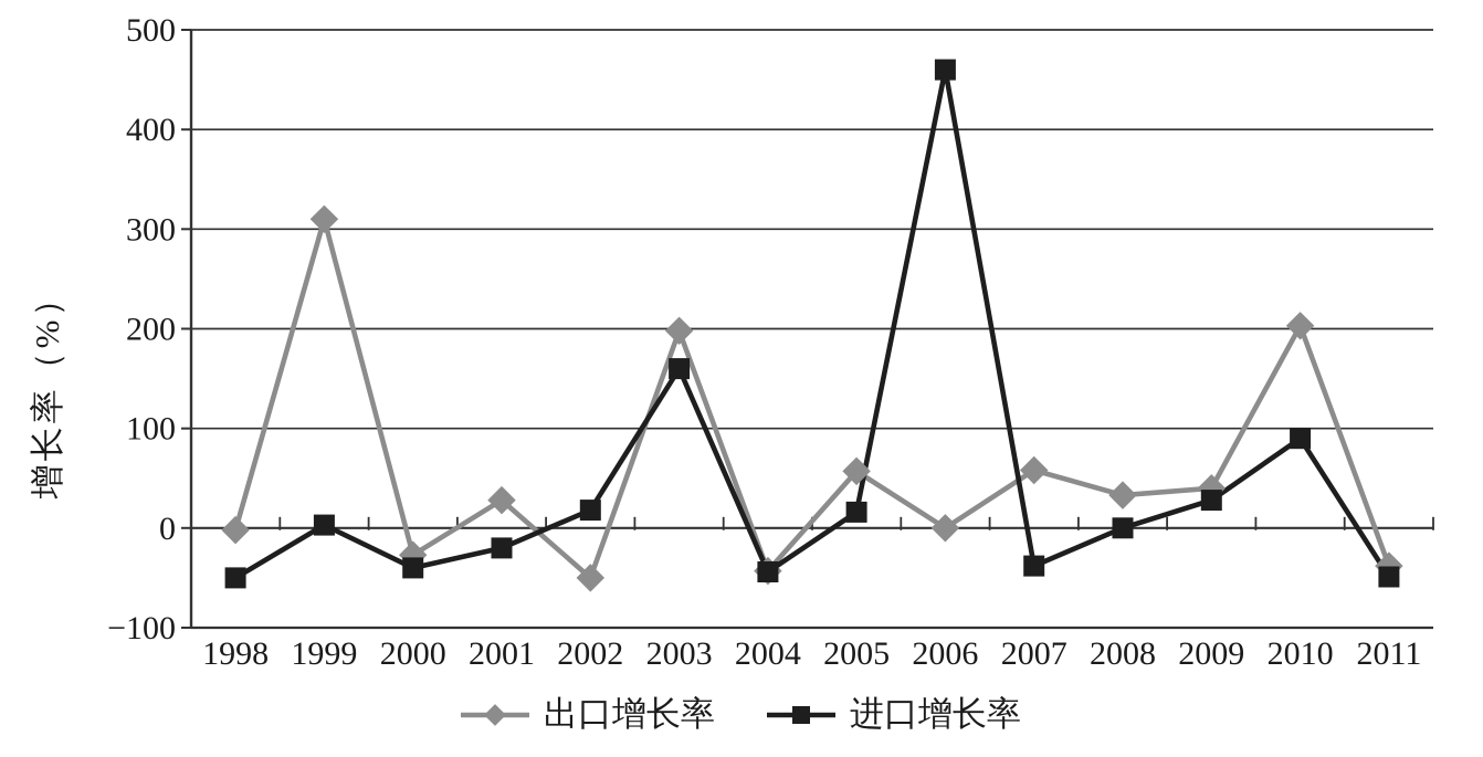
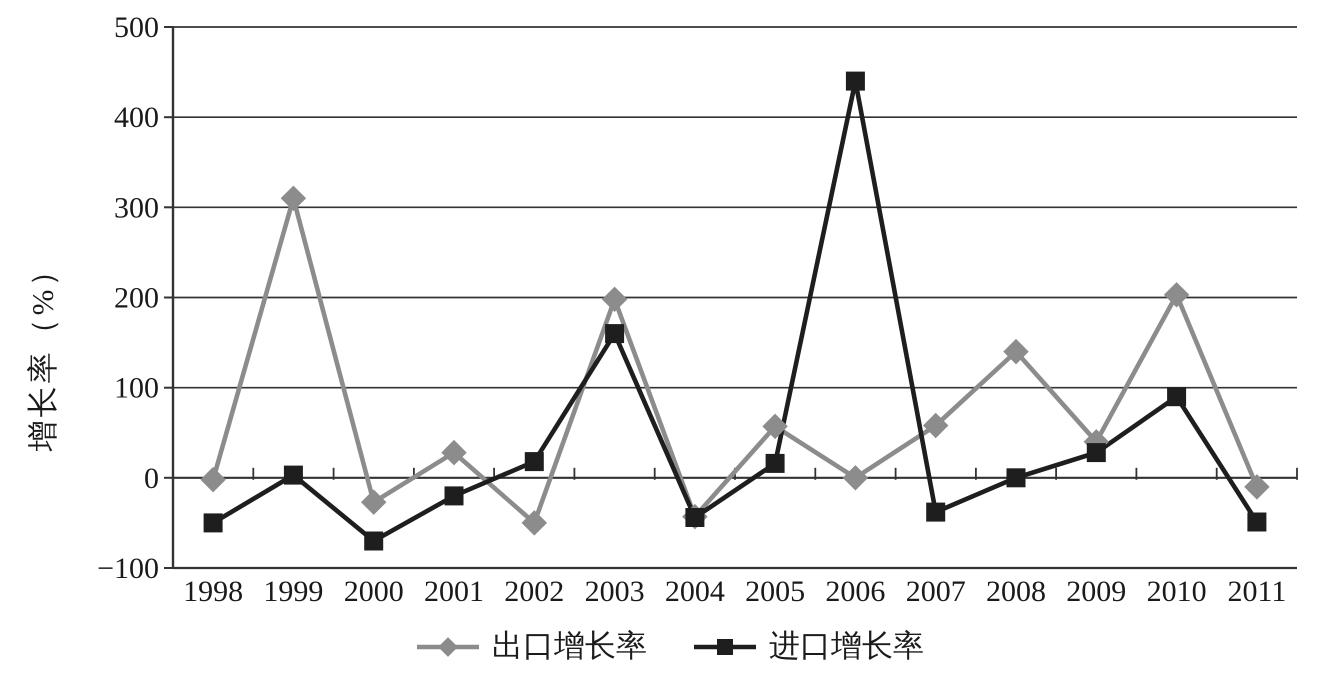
进口增长率/2000: -40 -> -70
进口增长率/2006: 460 -> 440
出口增长率/2008: 30 -> 140
出口增长率/2011: -40 -> -10
